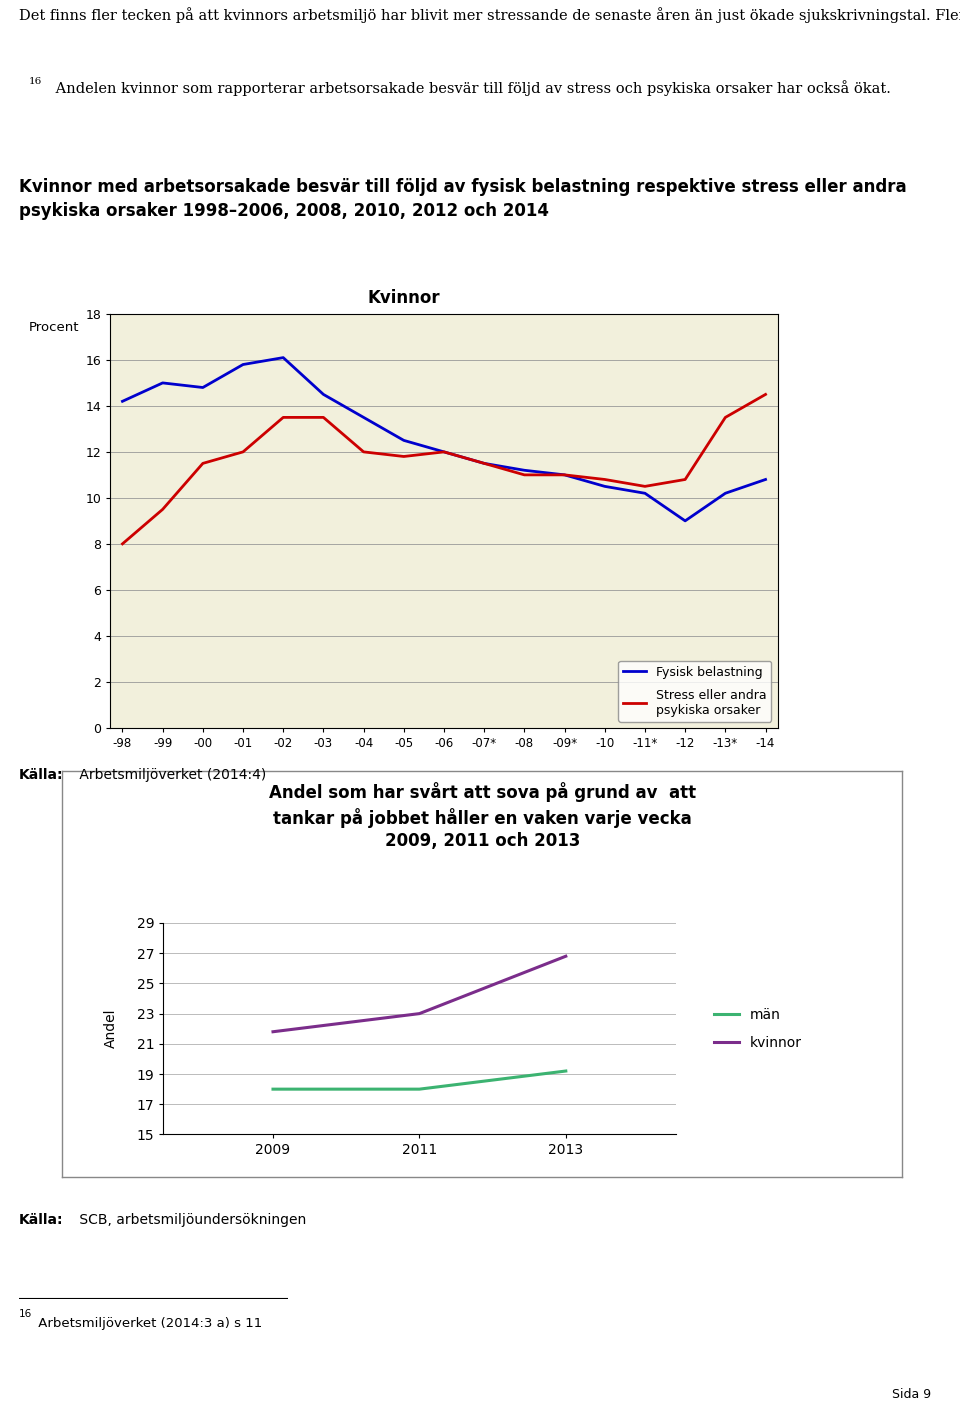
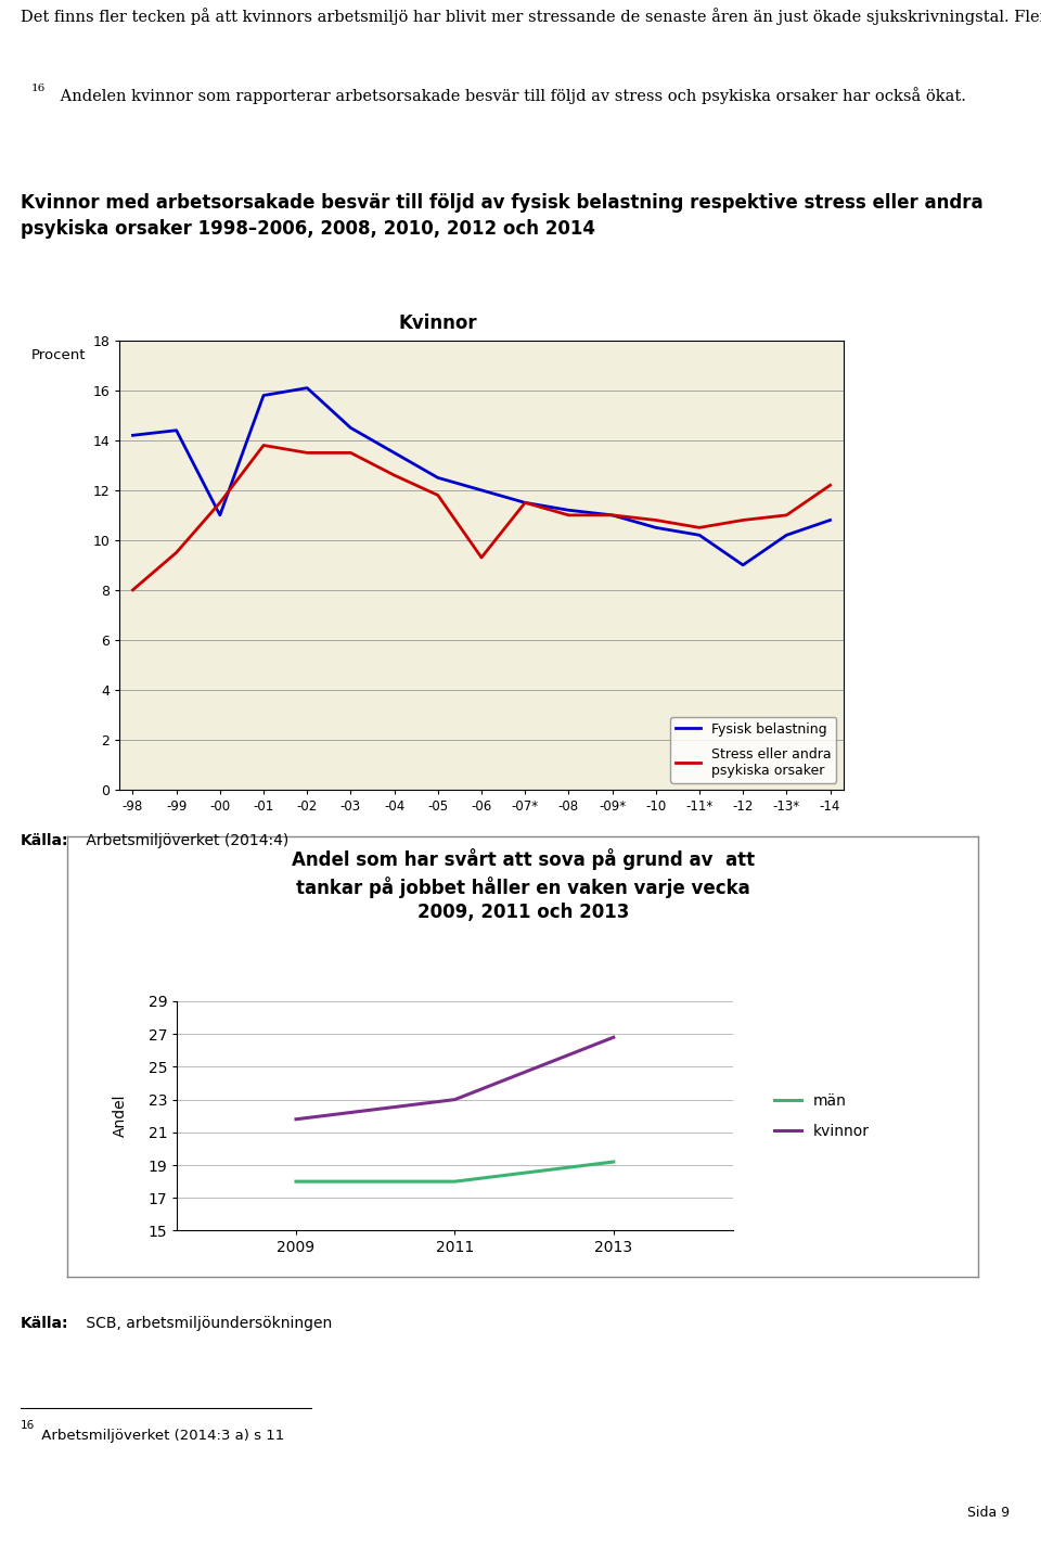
Fysisk belastning/-99: 15.0 -> 14.4
Fysisk belastning/-00: 14.8 -> 11.0
Stress eller andra psykiska orsaker/-01: 12.0 -> 13.8
Stress eller andra psykiska orsaker/-04: 12.0 -> 12.6
Stress eller andra psykiska orsaker/-06: 12.0 -> 9.3
Stress eller andra psykiska orsaker/-13*: 13.5 -> 11.0
Stress eller andra psykiska orsaker/-14: 14.5 -> 12.2
